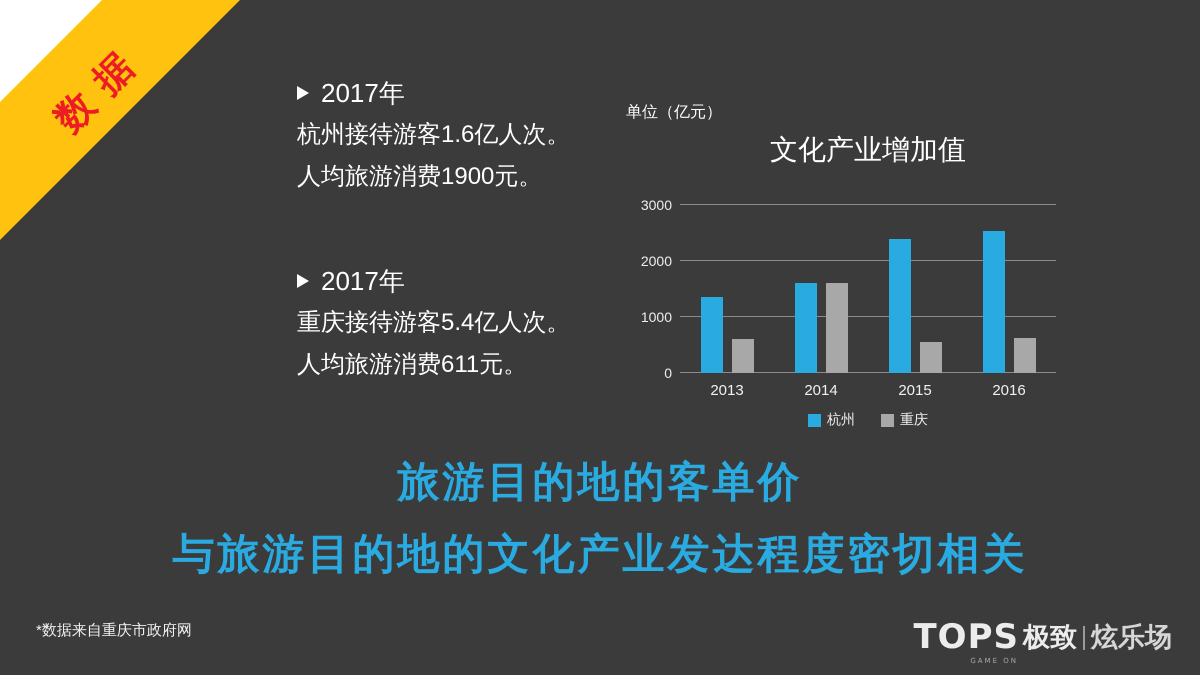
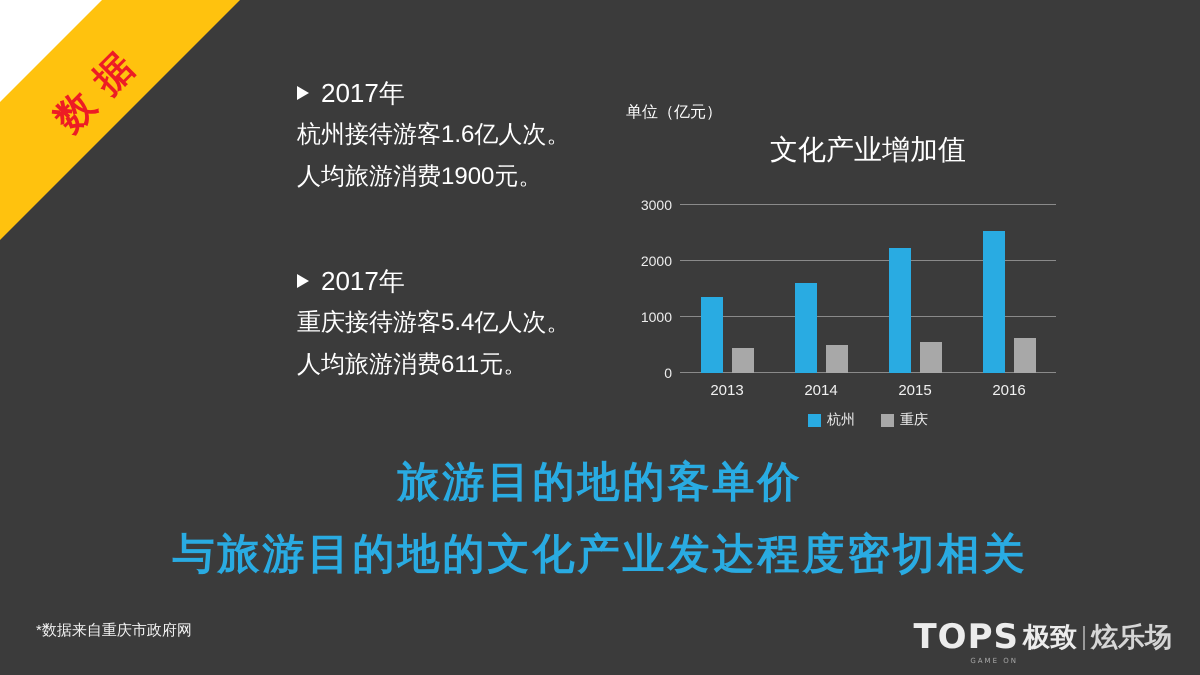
重庆/2013: 600 -> 400
重庆/2014: 1600 -> 500
杭州/2015: 2400 -> 2200
